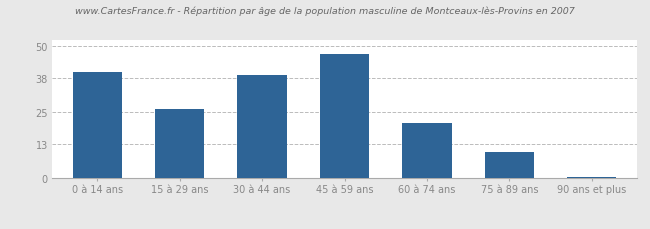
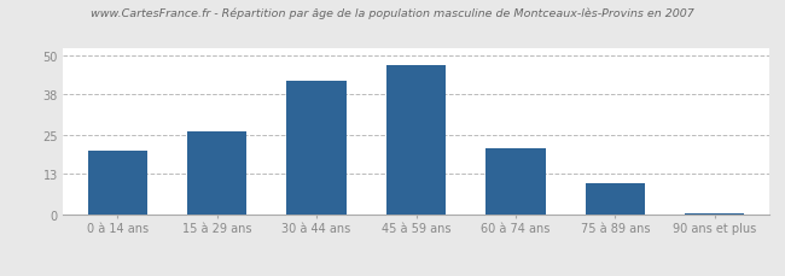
0 à 14 ans: 40.0 -> 20.0
30 à 44 ans: 39.0 -> 42.0
